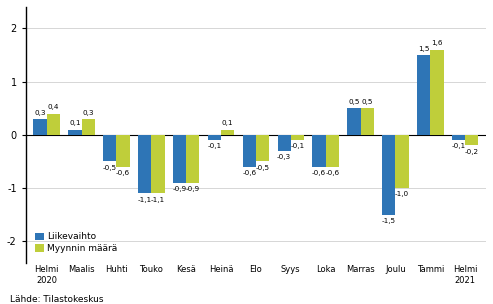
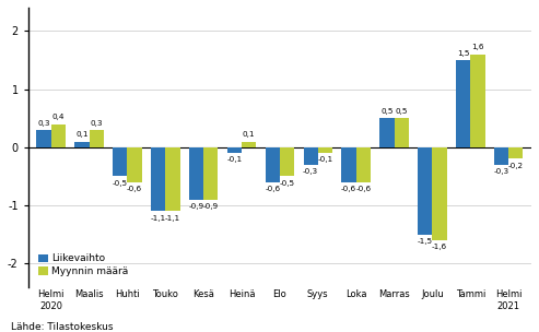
Myynnin määrä/Joulu: -1,0 -> -1,6
Liikevaihto/Helmi 2021: -0,1 -> -0,3
